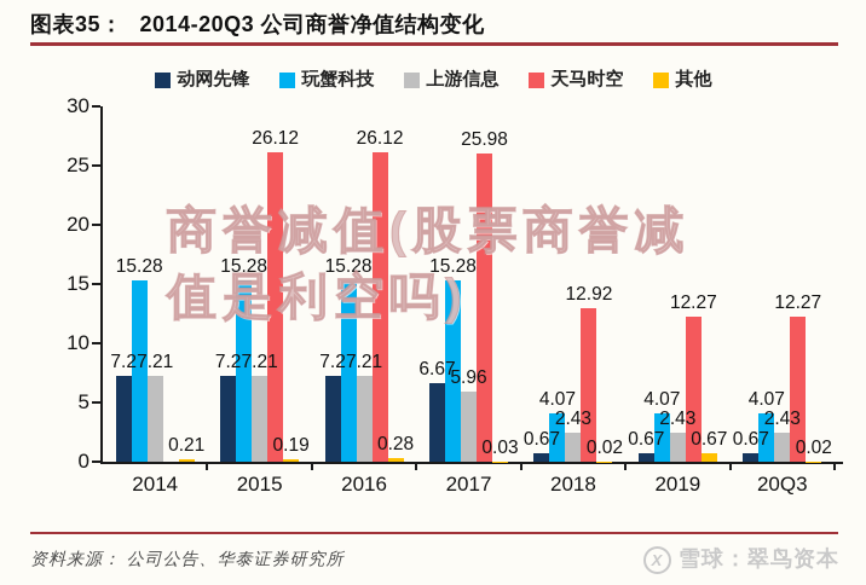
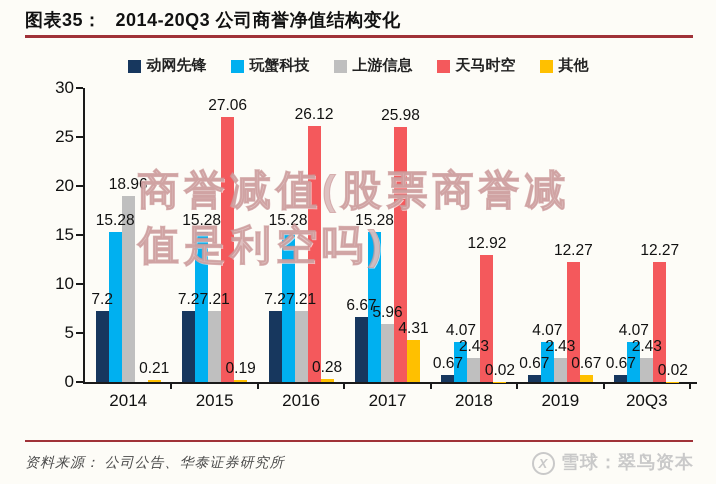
上游信息/2014: 7.21 -> 18.96
天马时空/2015: 26.12 -> 27.06
其他/2017: 0.03 -> 4.31
